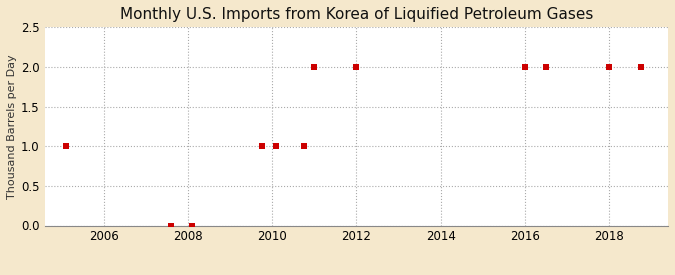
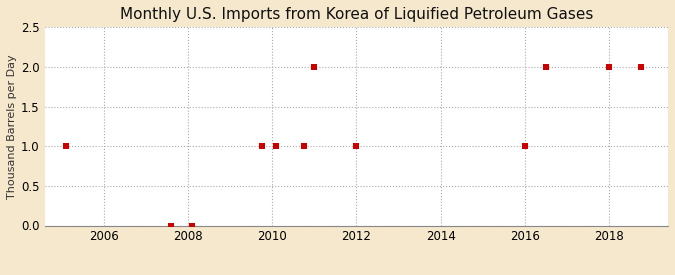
2012: 2 -> 1
2016: 2 -> 1
